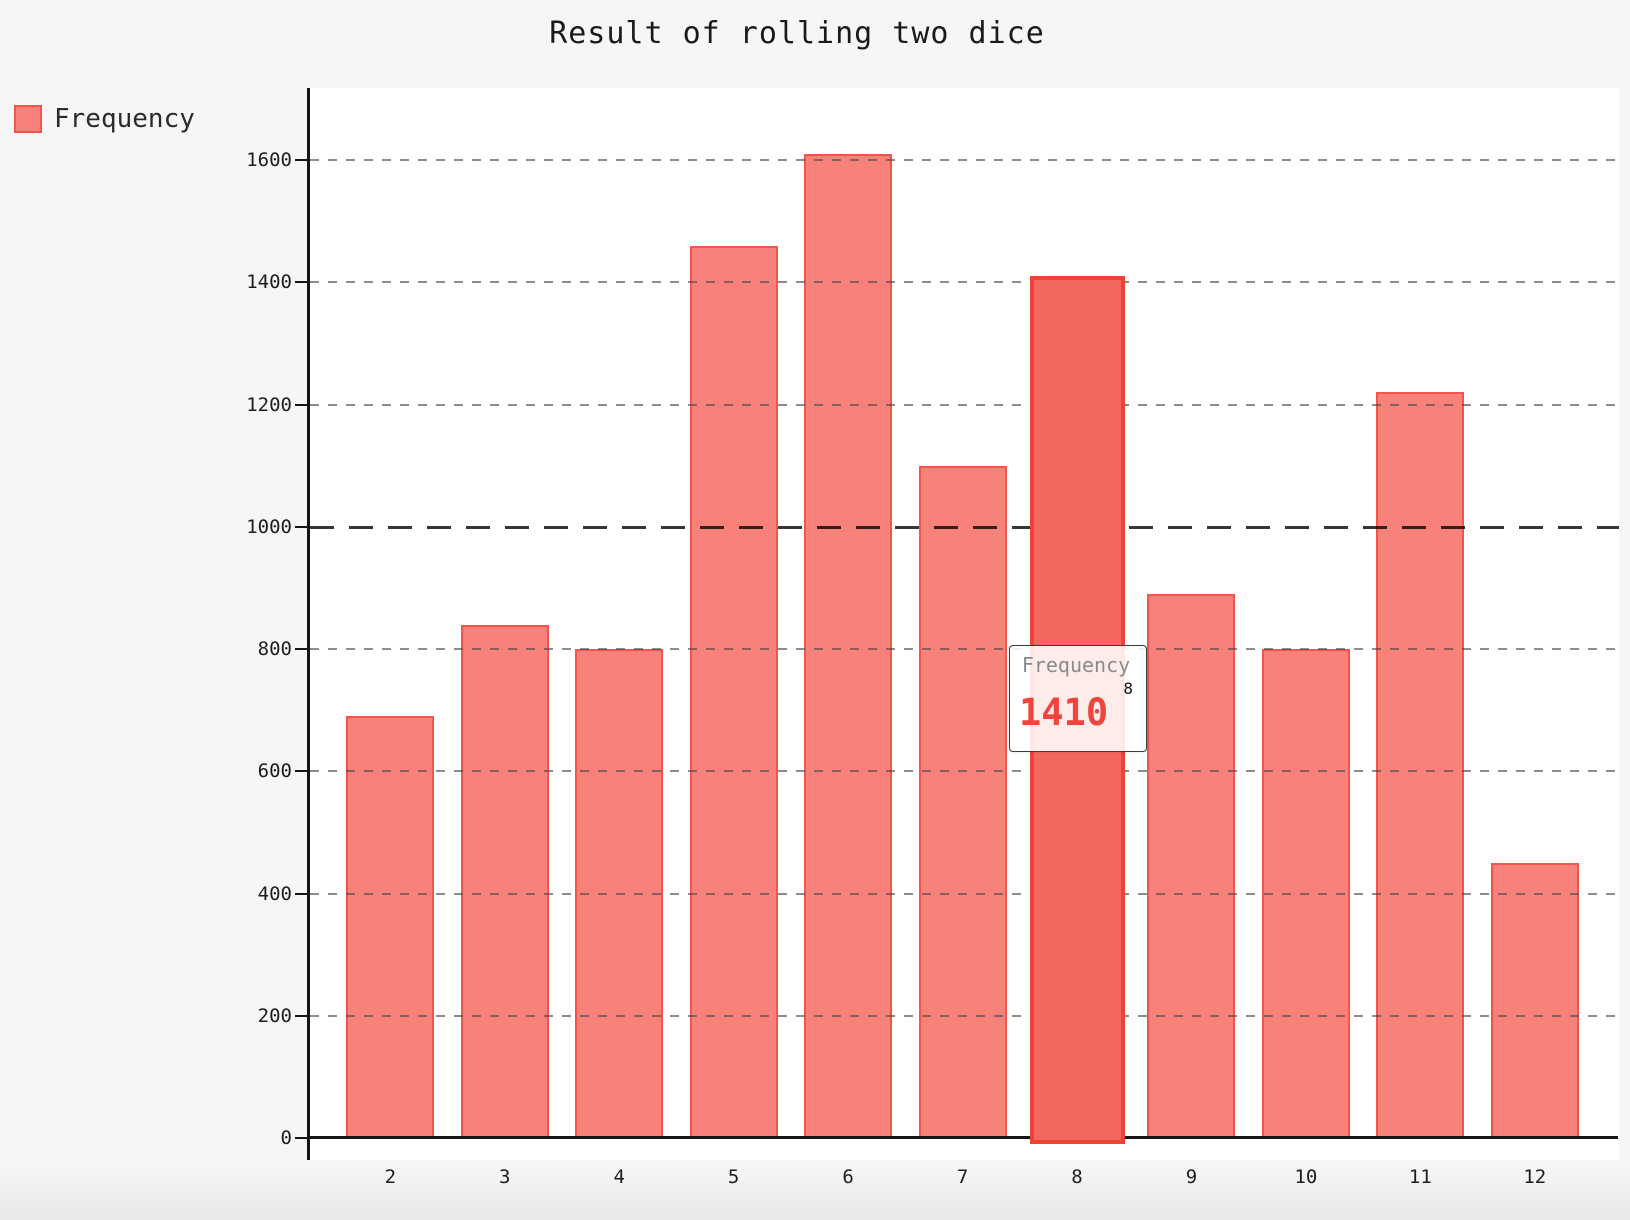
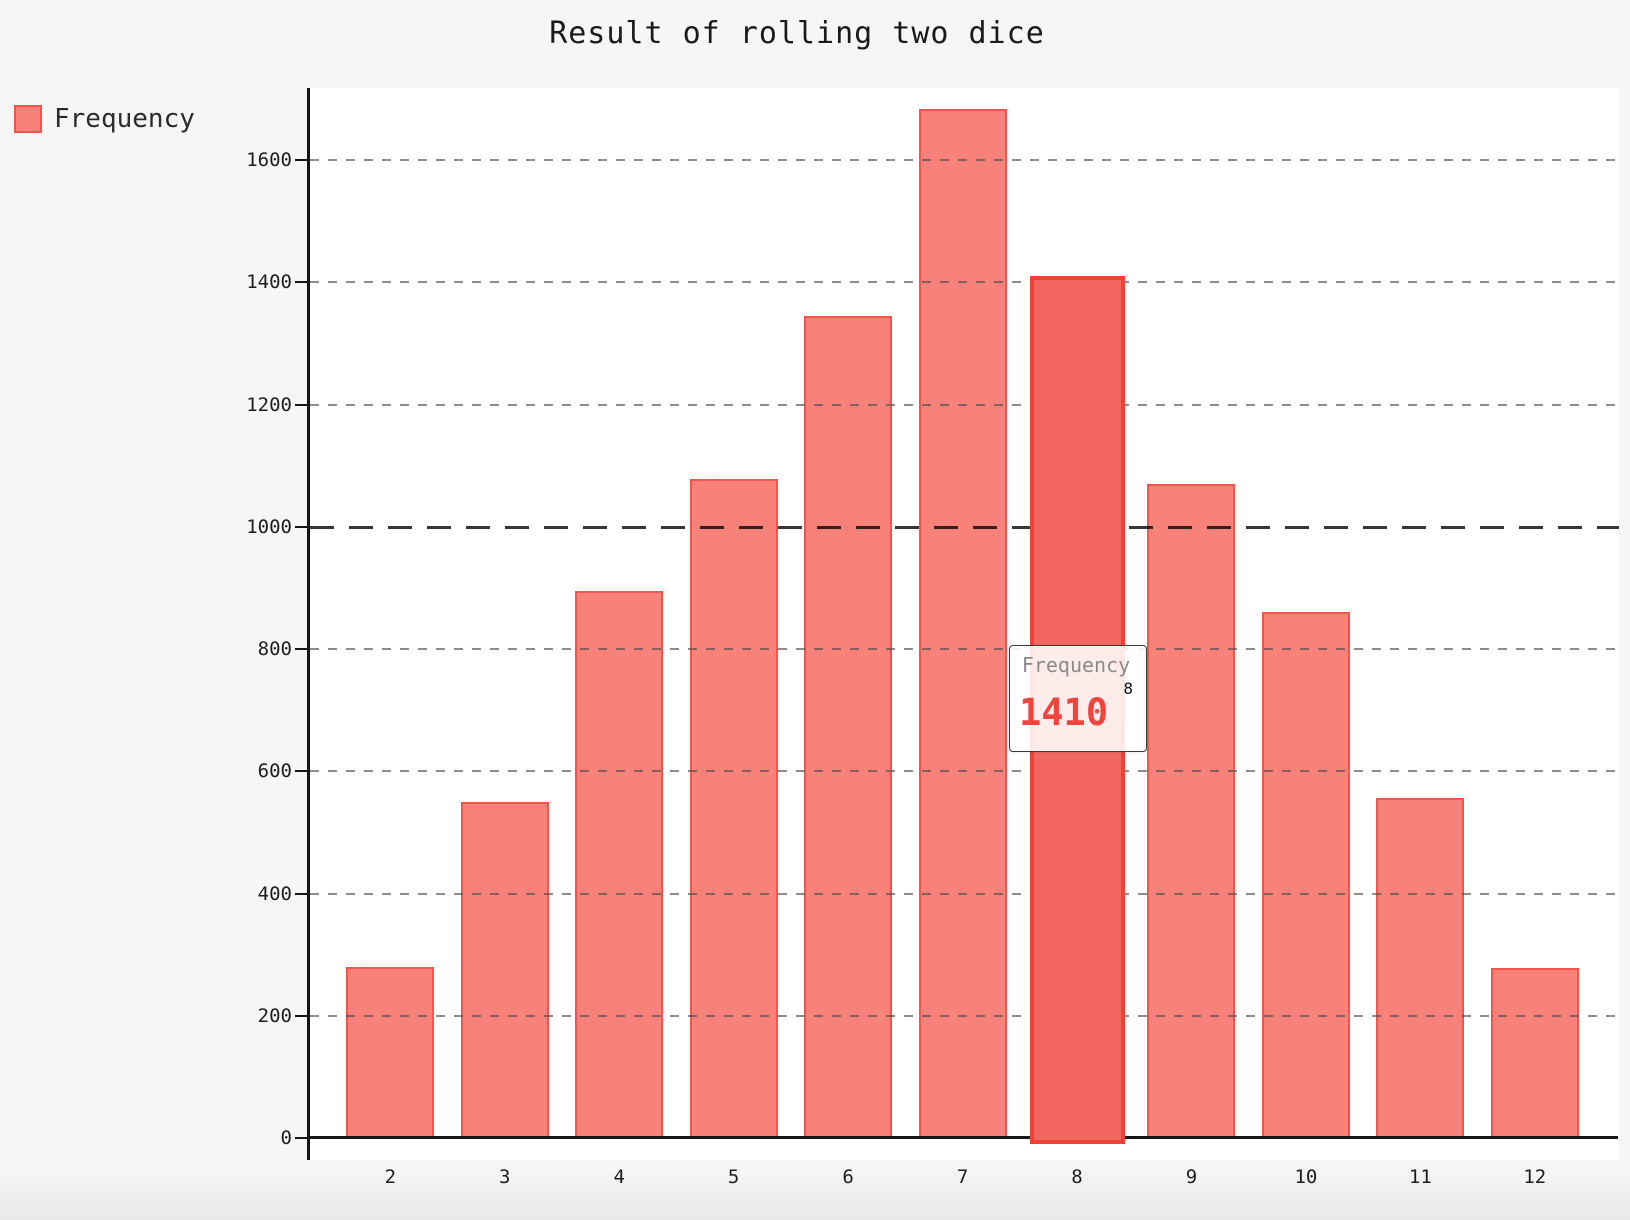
2: 690 -> 280
3: 840 -> 550
4: 800 -> 900
5: 1460 -> 1080
6: 1610 -> 1340
7: 1100 -> 1680
9: 890 -> 1070
10: 800 -> 860
11: 1220 -> 560
12: 450 -> 280
